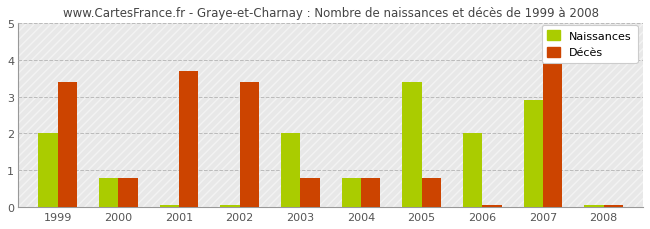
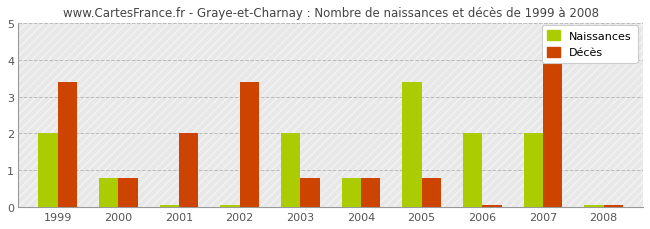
Décès/2001: 3.70 -> 2.00
Naissances/2007: 2.90 -> 2.00
